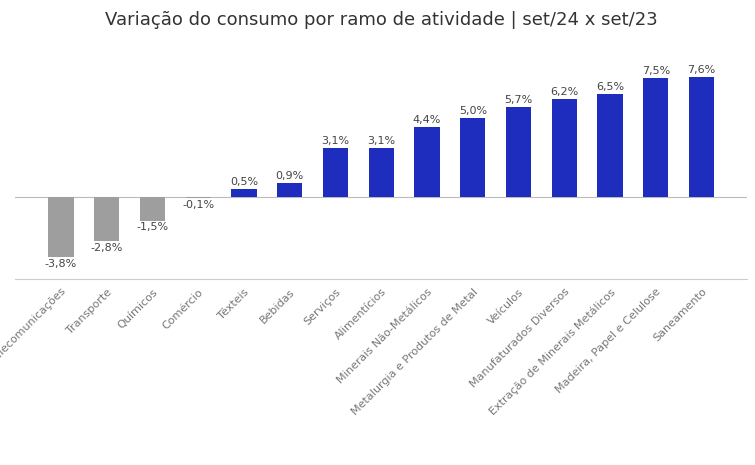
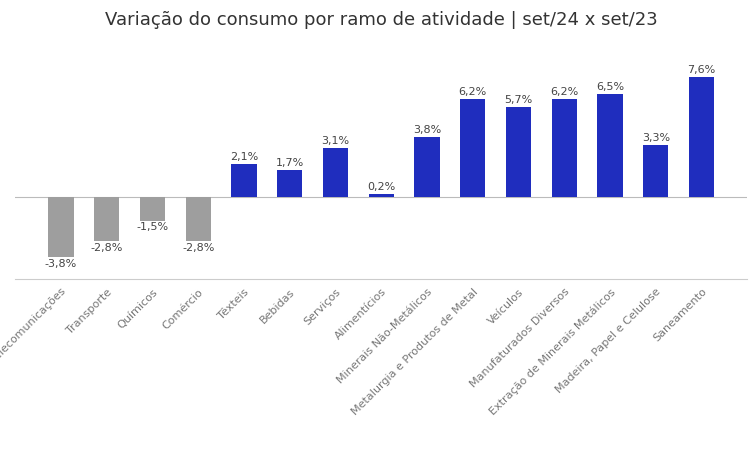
Comércio: -0,1% -> -2,8%
Têxteis: 0,5% -> 2,1%
Bebidas: 0,9% -> 1,7%
Alimentícios: 3,1% -> 0,2%
Minerais Não-Metálicos: 4,4% -> 3,8%
Metalurgia e Produtos de Metal: 5,0% -> 6,2%
Madeira, Papel e Celulose: 7,5% -> 3,3%
